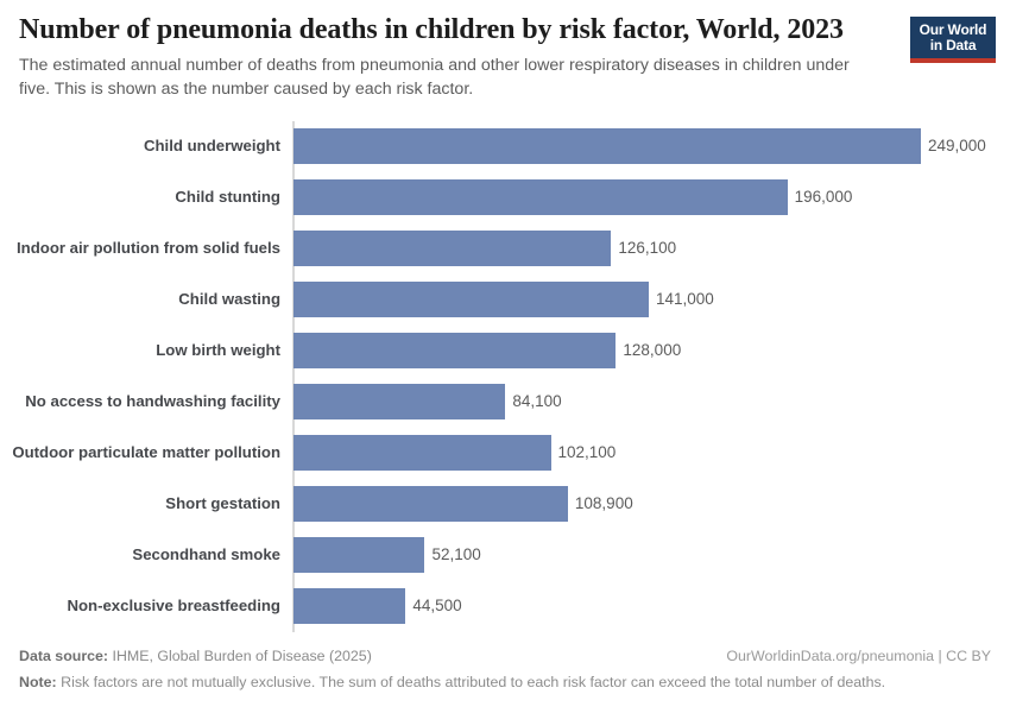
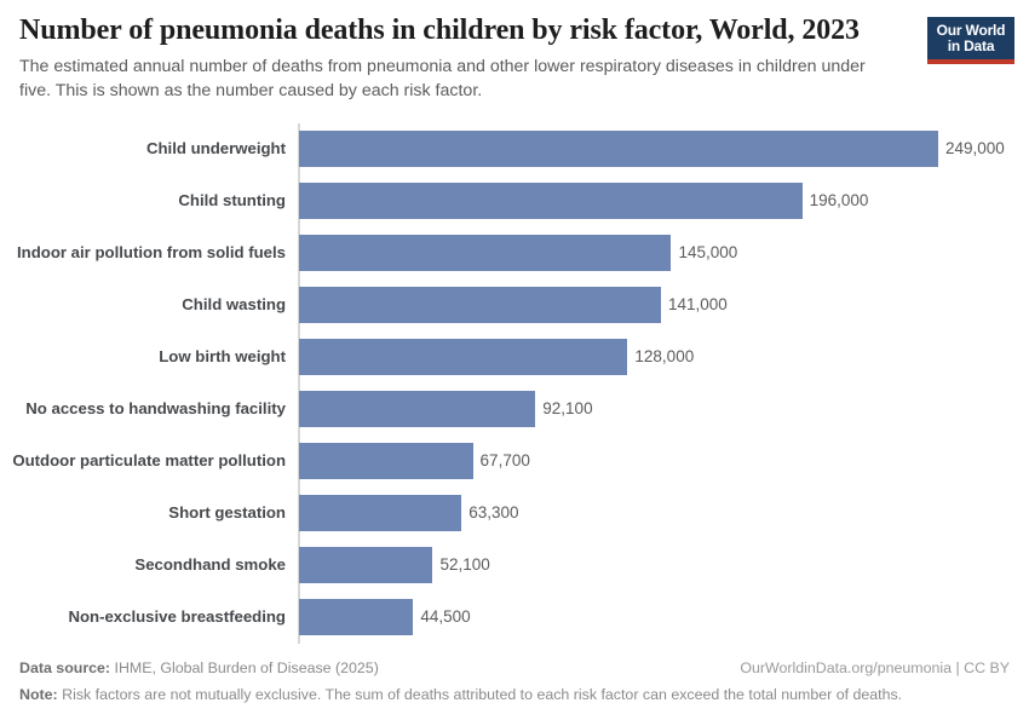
Indoor air pollution from solid fuels: 126,100 -> 145,000
No access to handwashing facility: 84,100 -> 92,100
Outdoor particulate matter pollution: 102,100 -> 67,700
Short gestation: 108,900 -> 63,300
